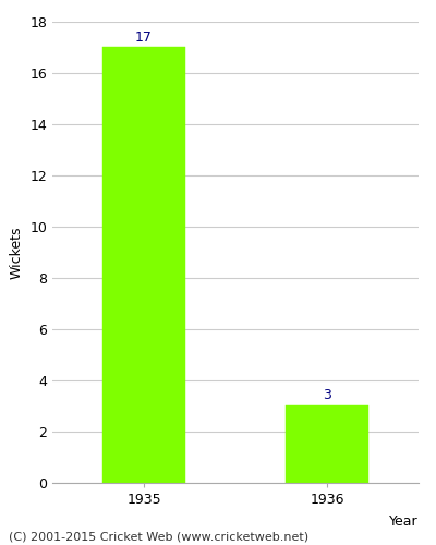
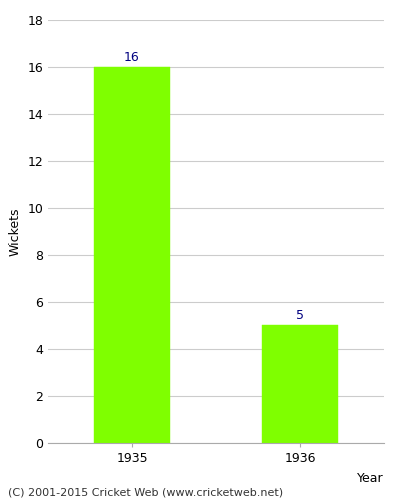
1935: 17 -> 16
1936: 3 -> 5
